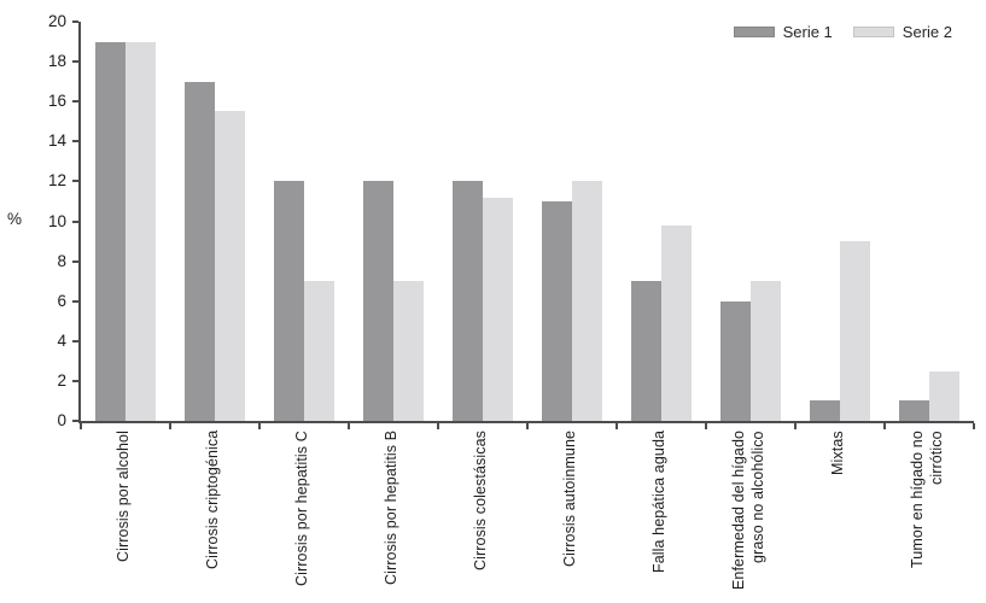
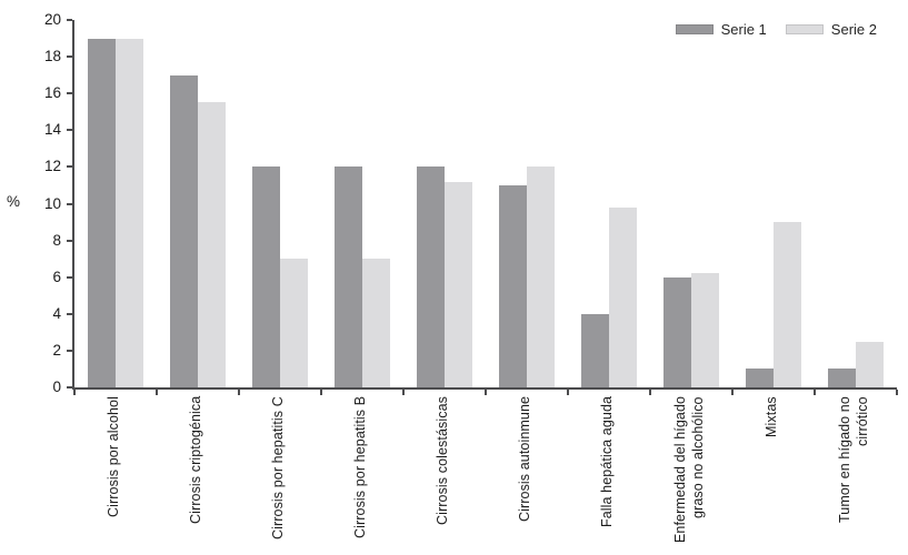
Serie 1/Falla hepática aguda: 7 -> 4
Serie 2/Enfermedad del hígado graso no alcohólico: 7.0 -> 6.2
